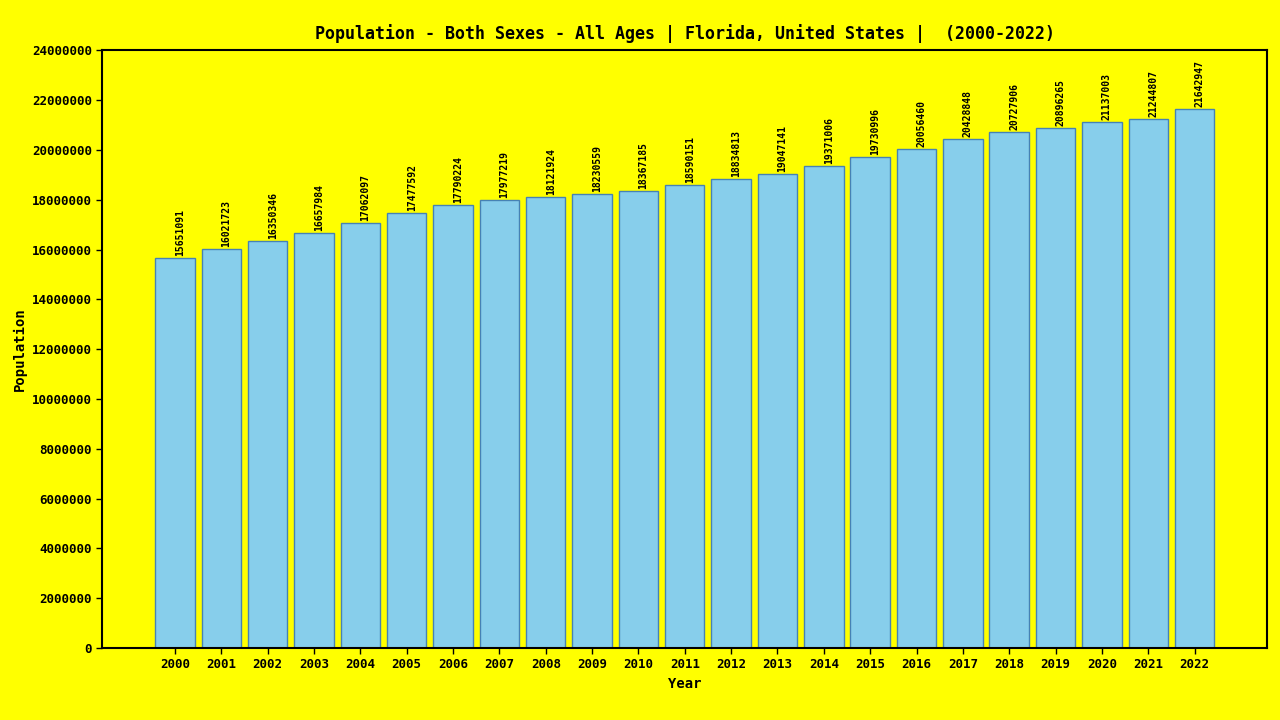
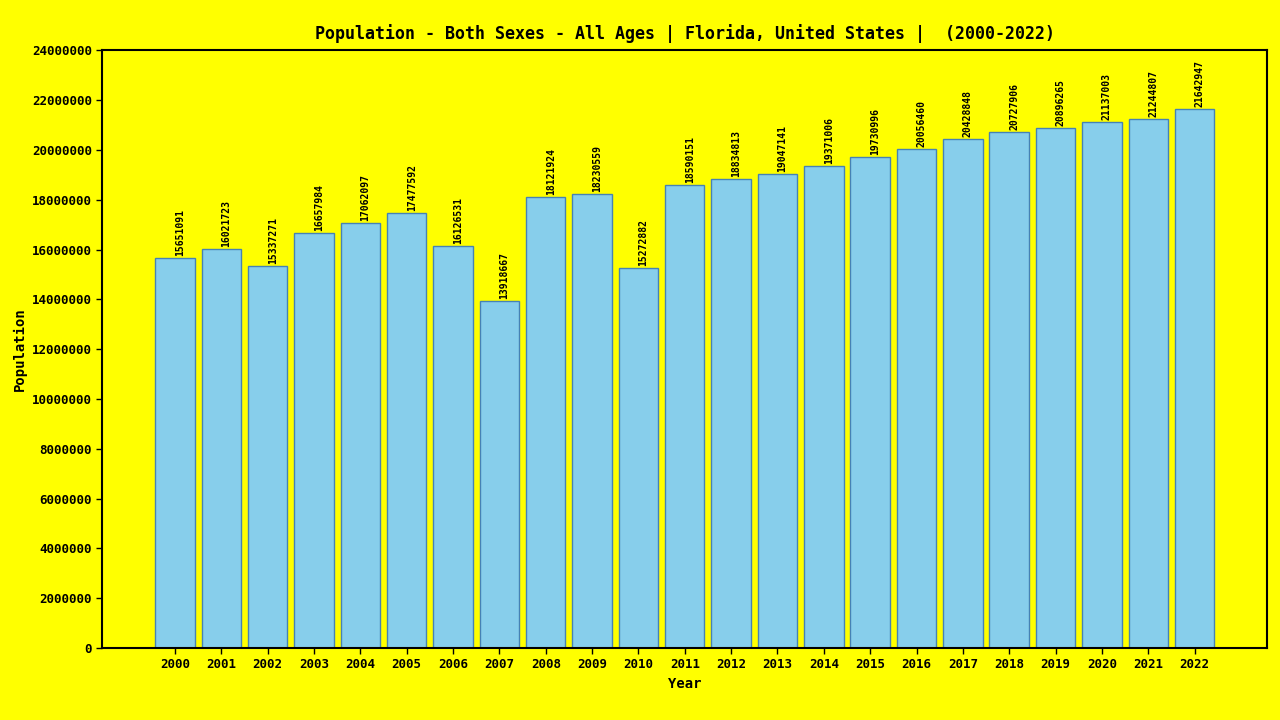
2002: 16350346 -> 15337271
2006: 17790224 -> 16126531
2007: 17977219 -> 13918667
2010: 18367185 -> 15272882
